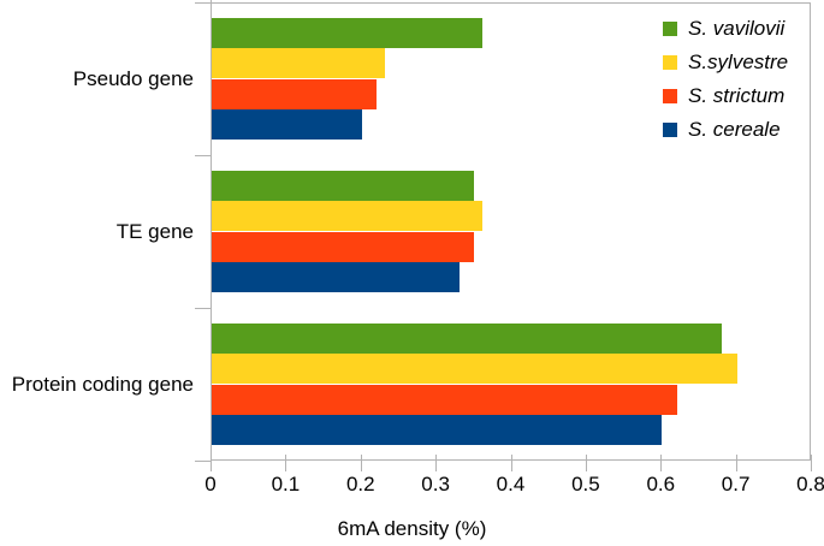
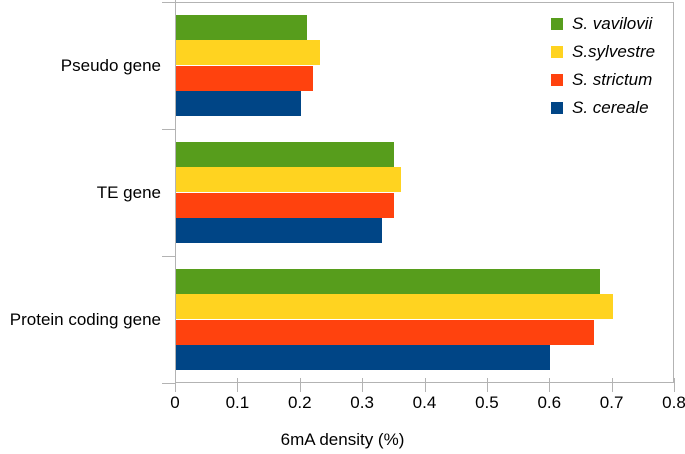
S. vavilovii/Pseudo gene: 0.36 -> 0.21
S. strictum/Protein coding gene: 0.62 -> 0.67
